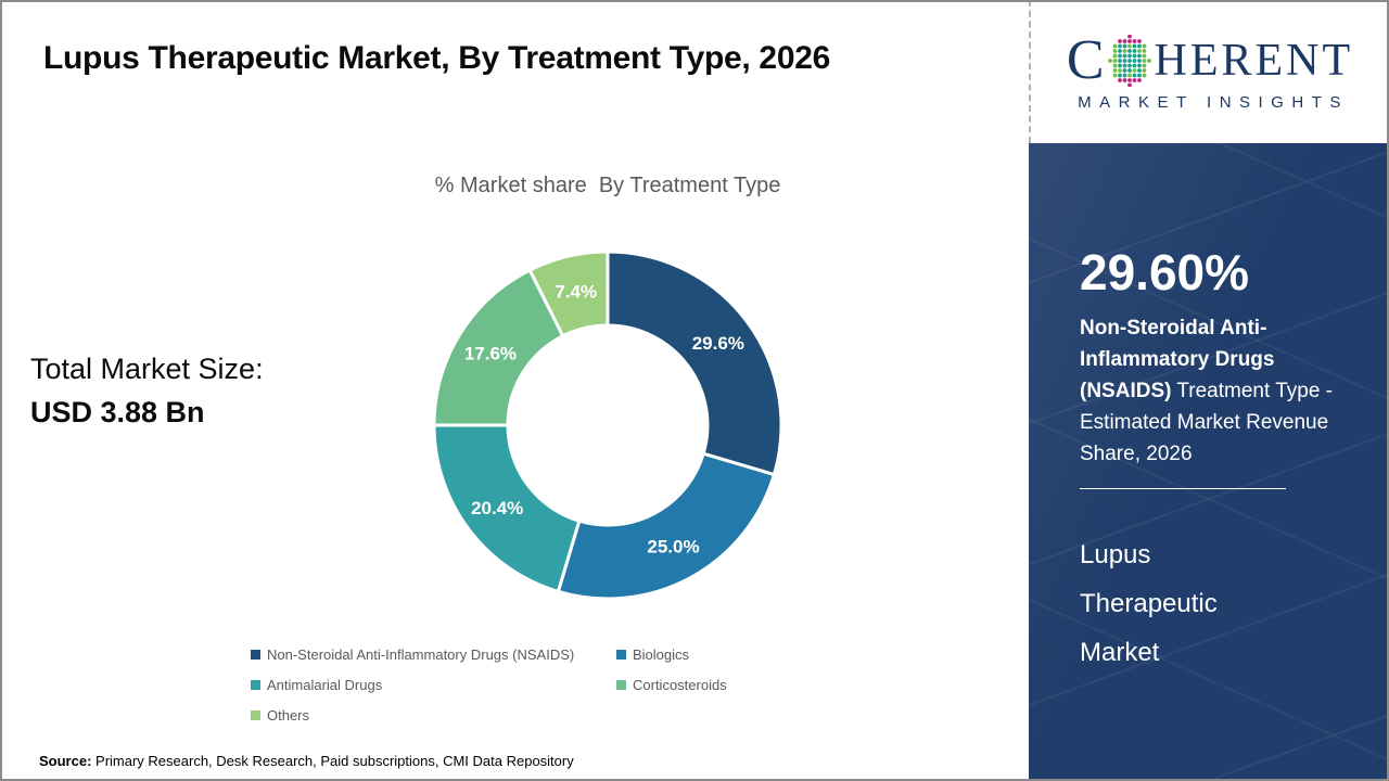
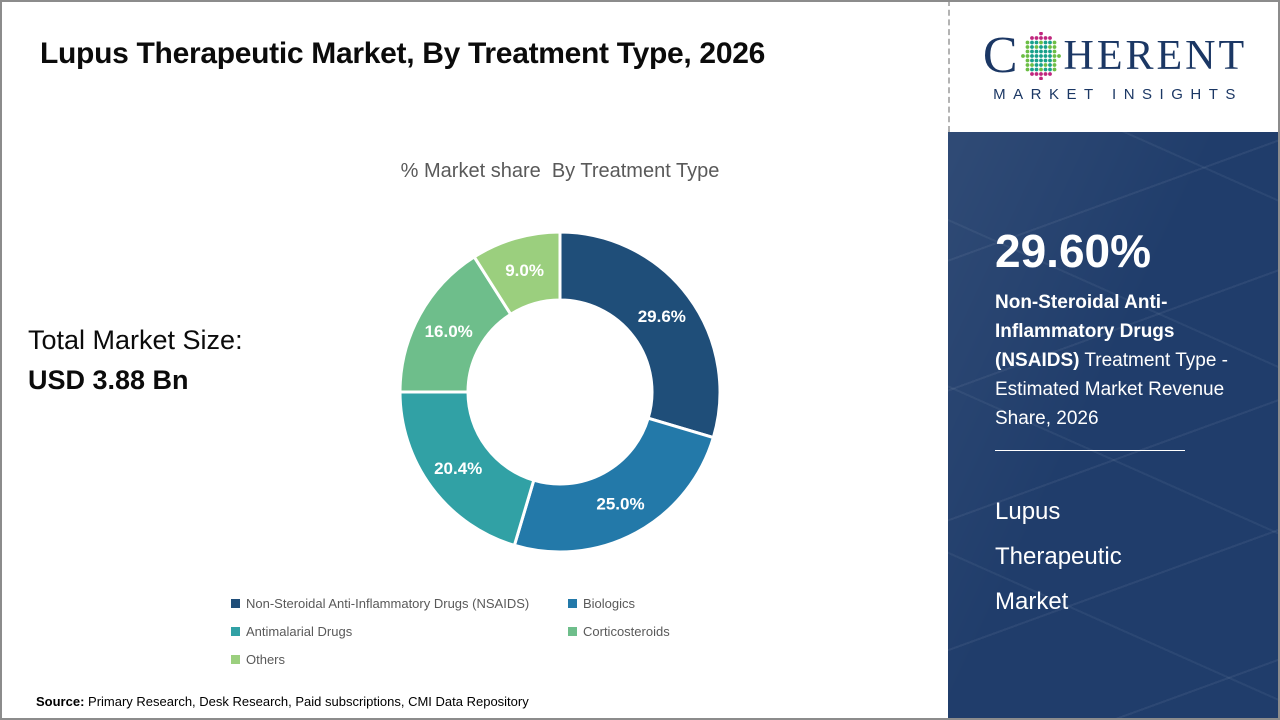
Corticosteroids: 17.6% -> 16.0%
Others: 7.4% -> 9.0%
